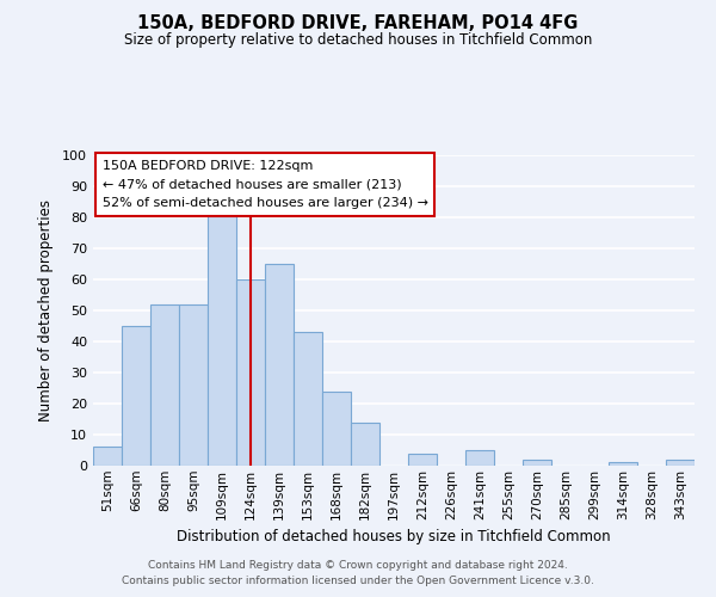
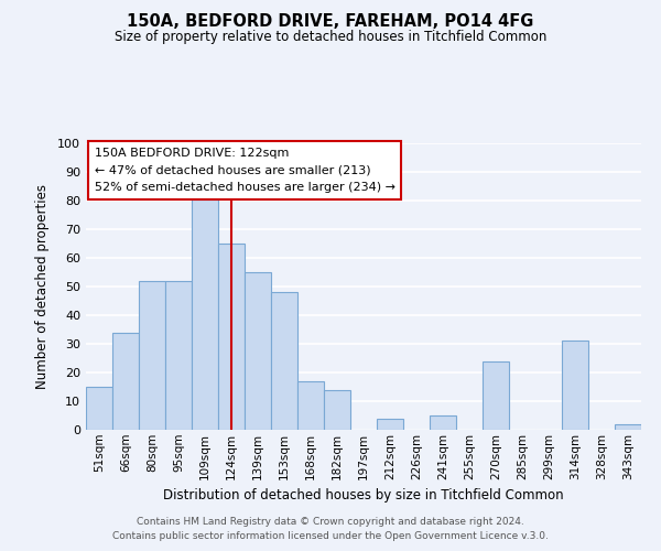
51sqm: 6 -> 15
66sqm: 45 -> 34
124sqm: 60 -> 65
139sqm: 65 -> 55
153sqm: 43 -> 48
168sqm: 24 -> 17
270sqm: 2 -> 24
314sqm: 1 -> 31
